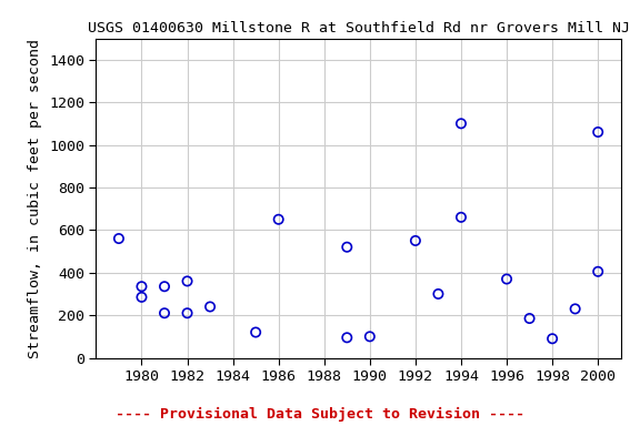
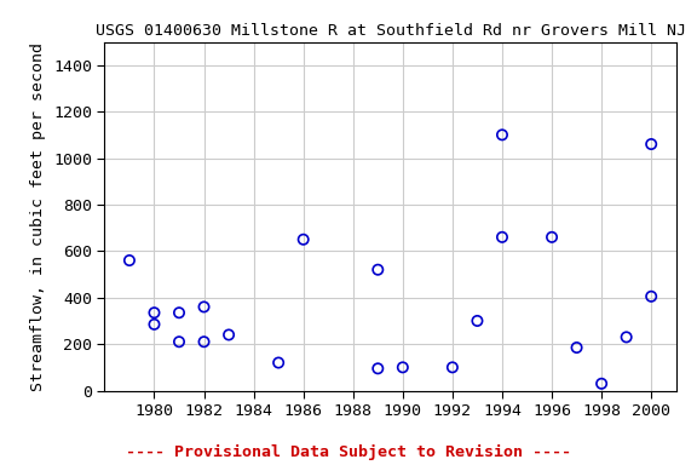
1992: 550 -> 100
1996: 370 -> 660
1998: 90 -> 30
